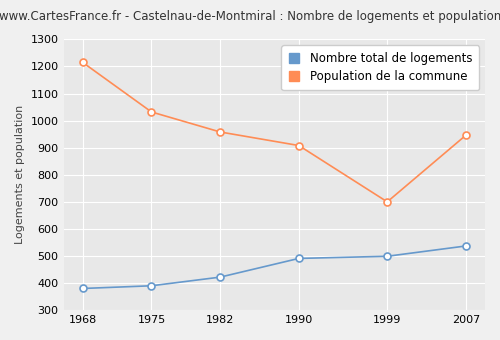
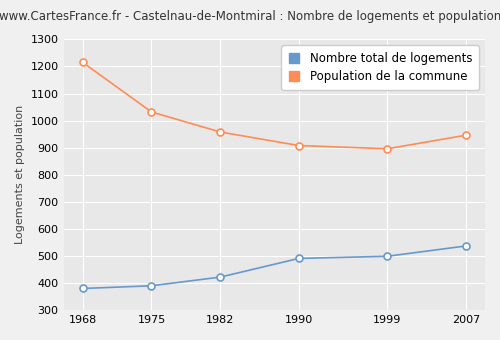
Population de la commune/1999: 700 -> 896
